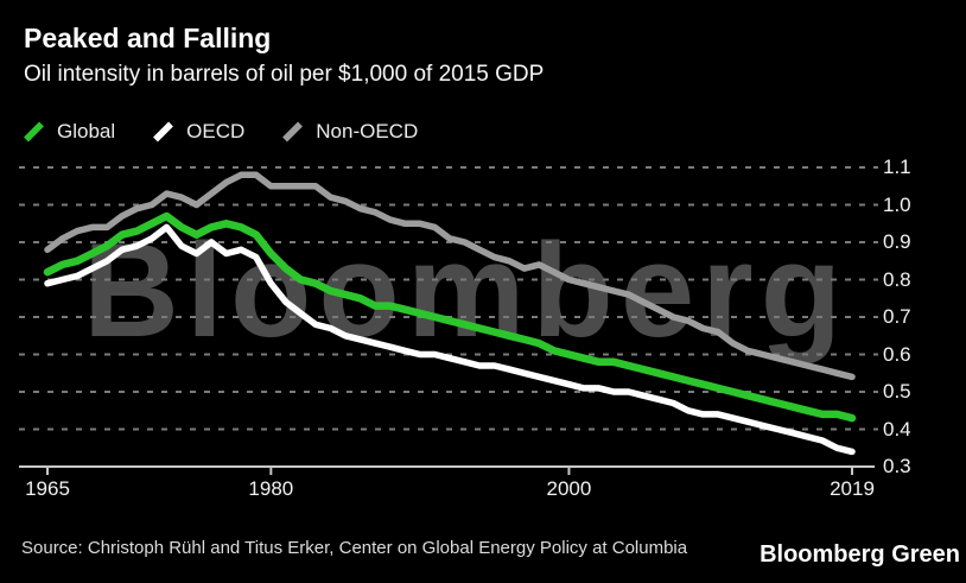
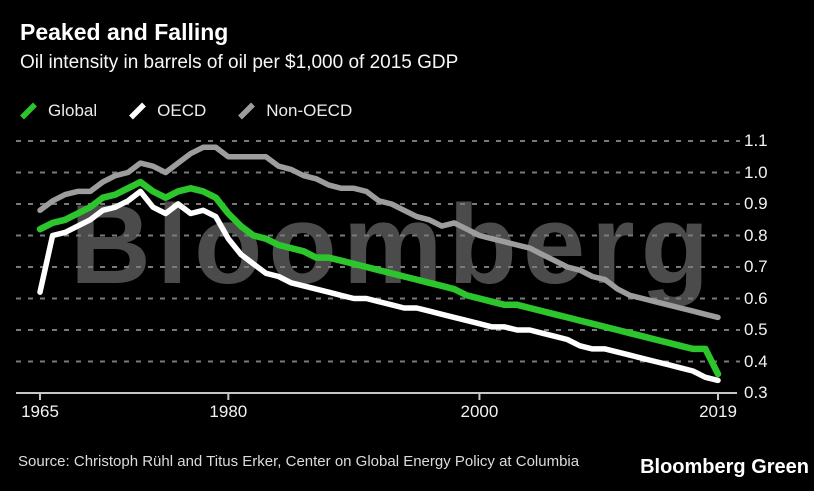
OECD/1965: 0.79 -> 0.62
Global/2019: 0.43 -> 0.36
